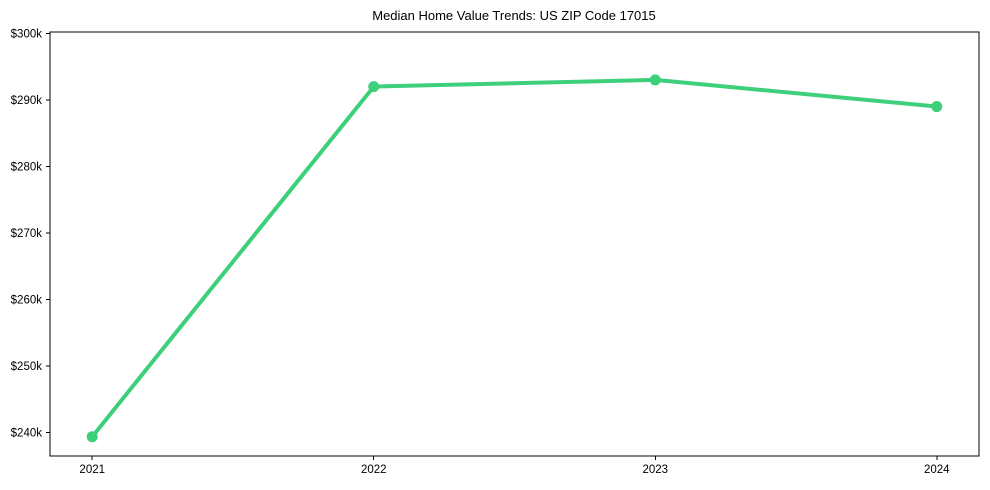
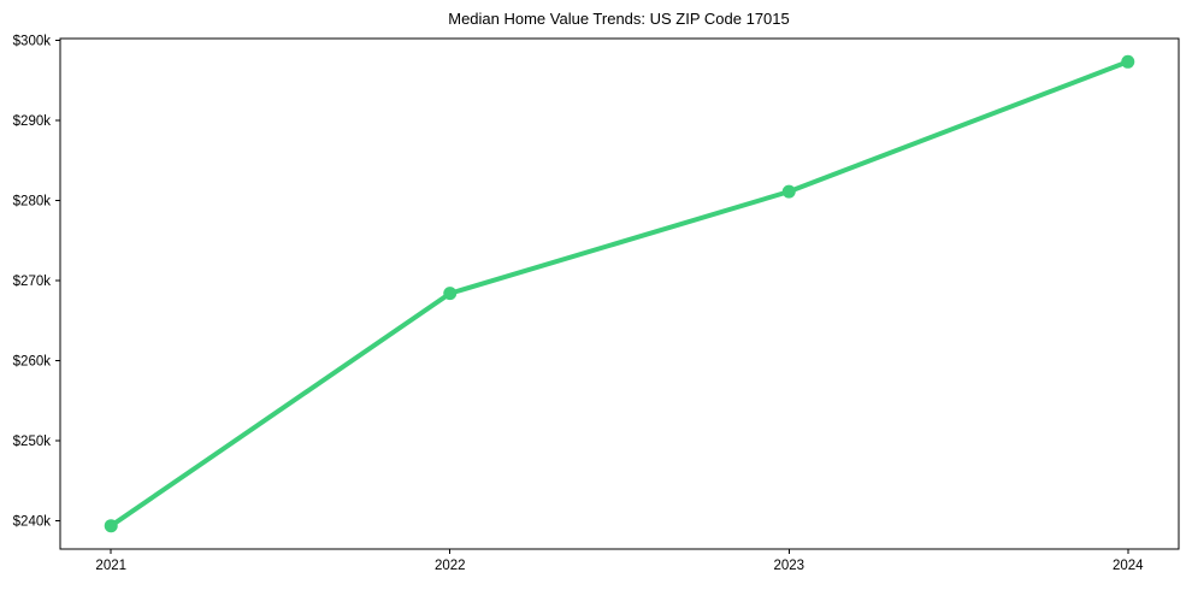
2022: $292k -> $268k
2023: $293k -> $281k
2024: $289k -> $297k
